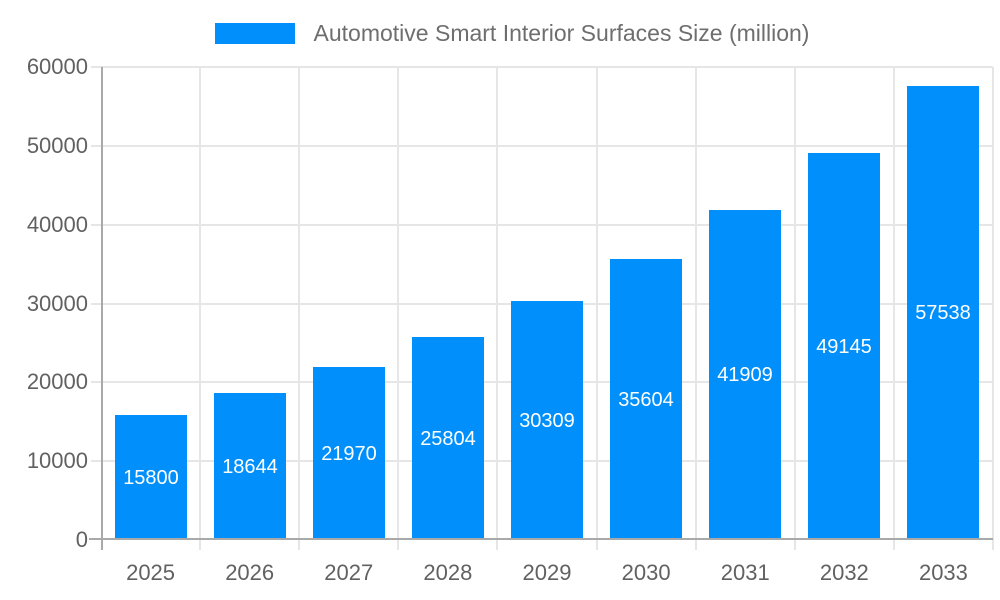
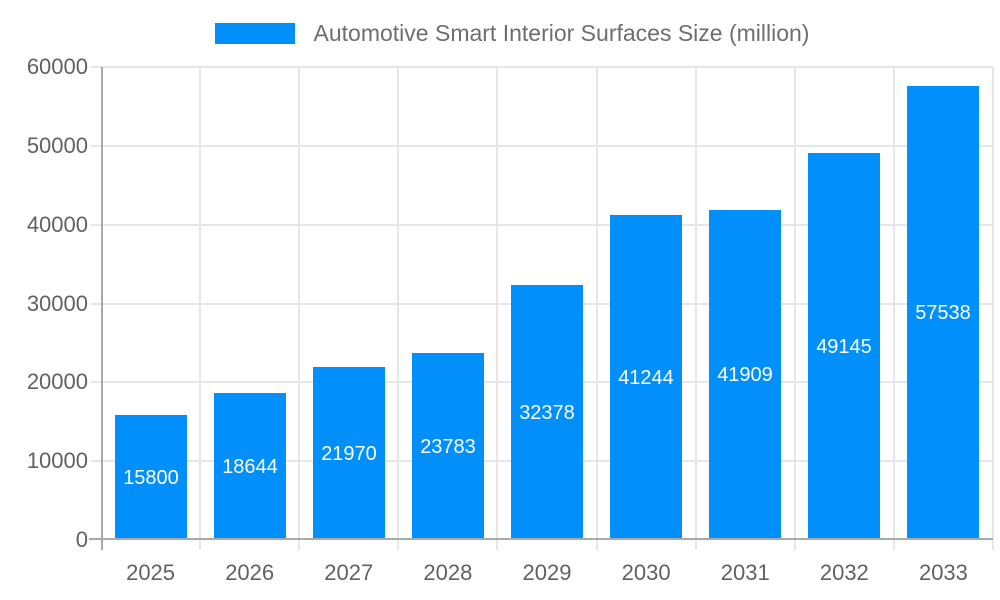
2028: 25804 -> 23783
2029: 30309 -> 32378
2030: 35604 -> 41244
